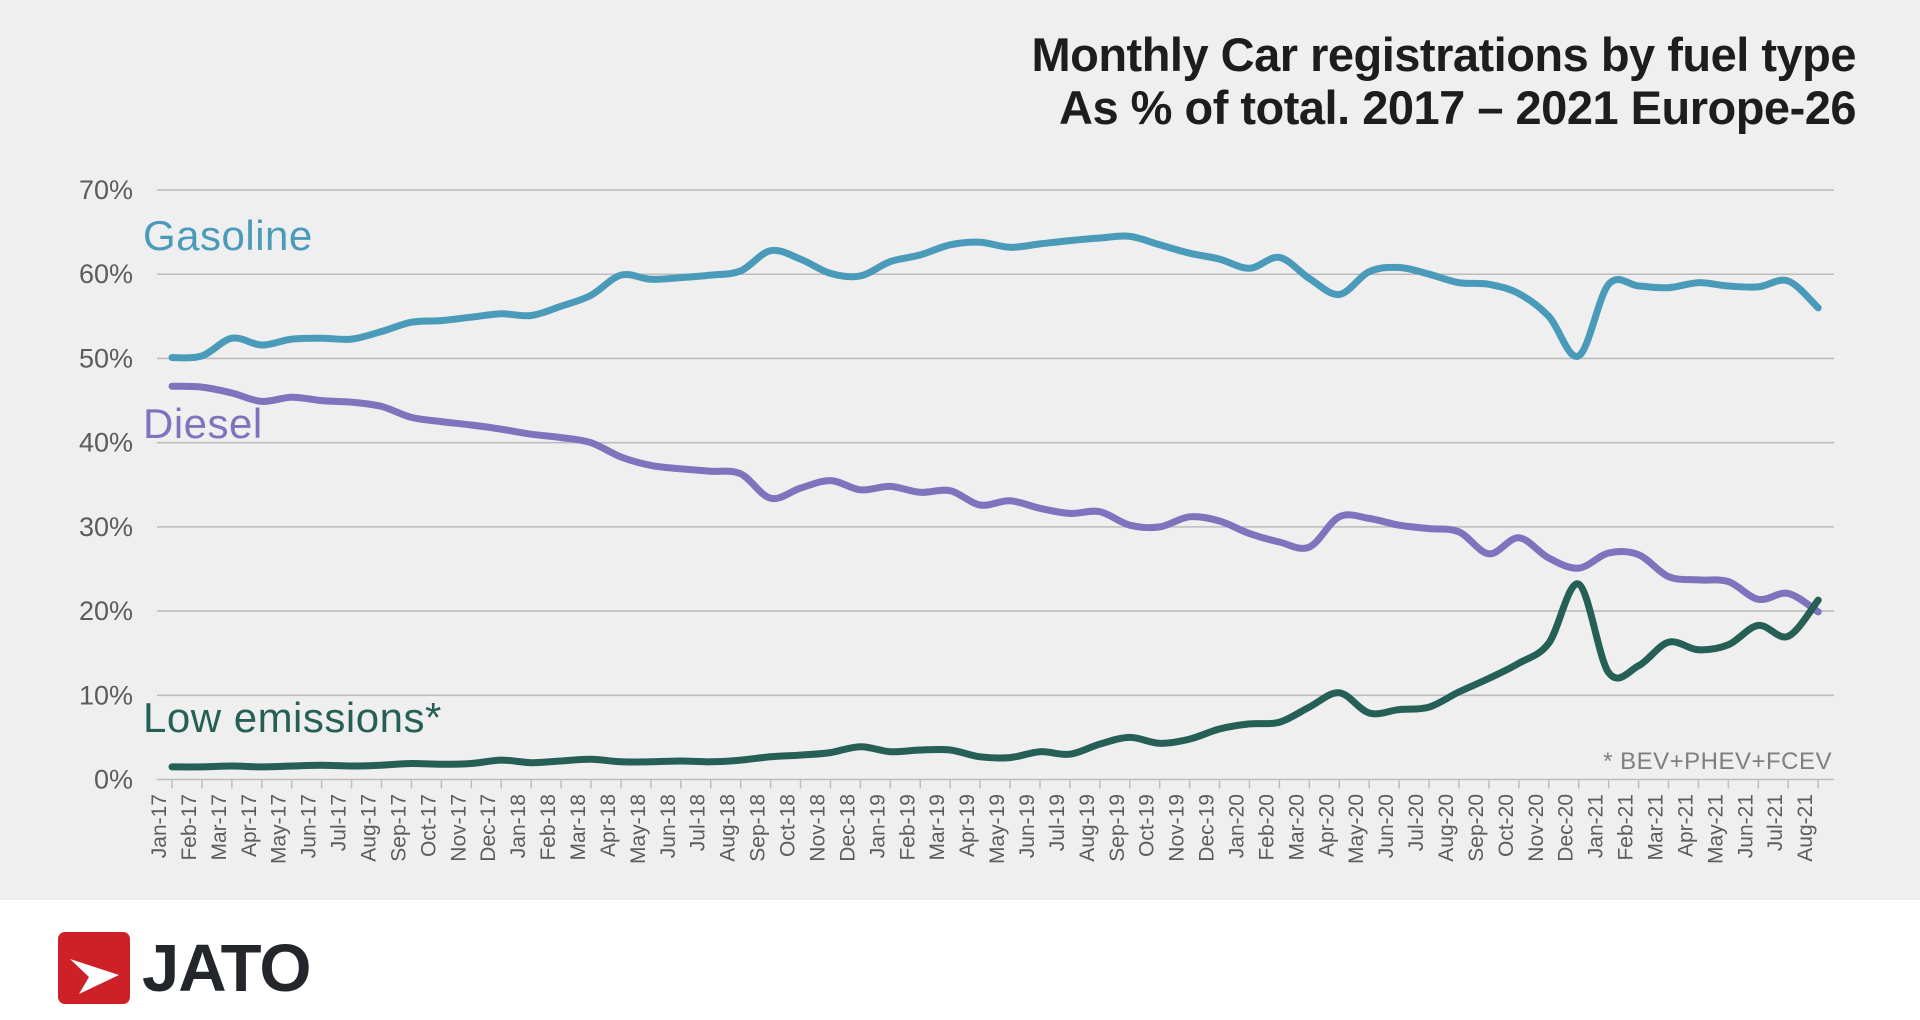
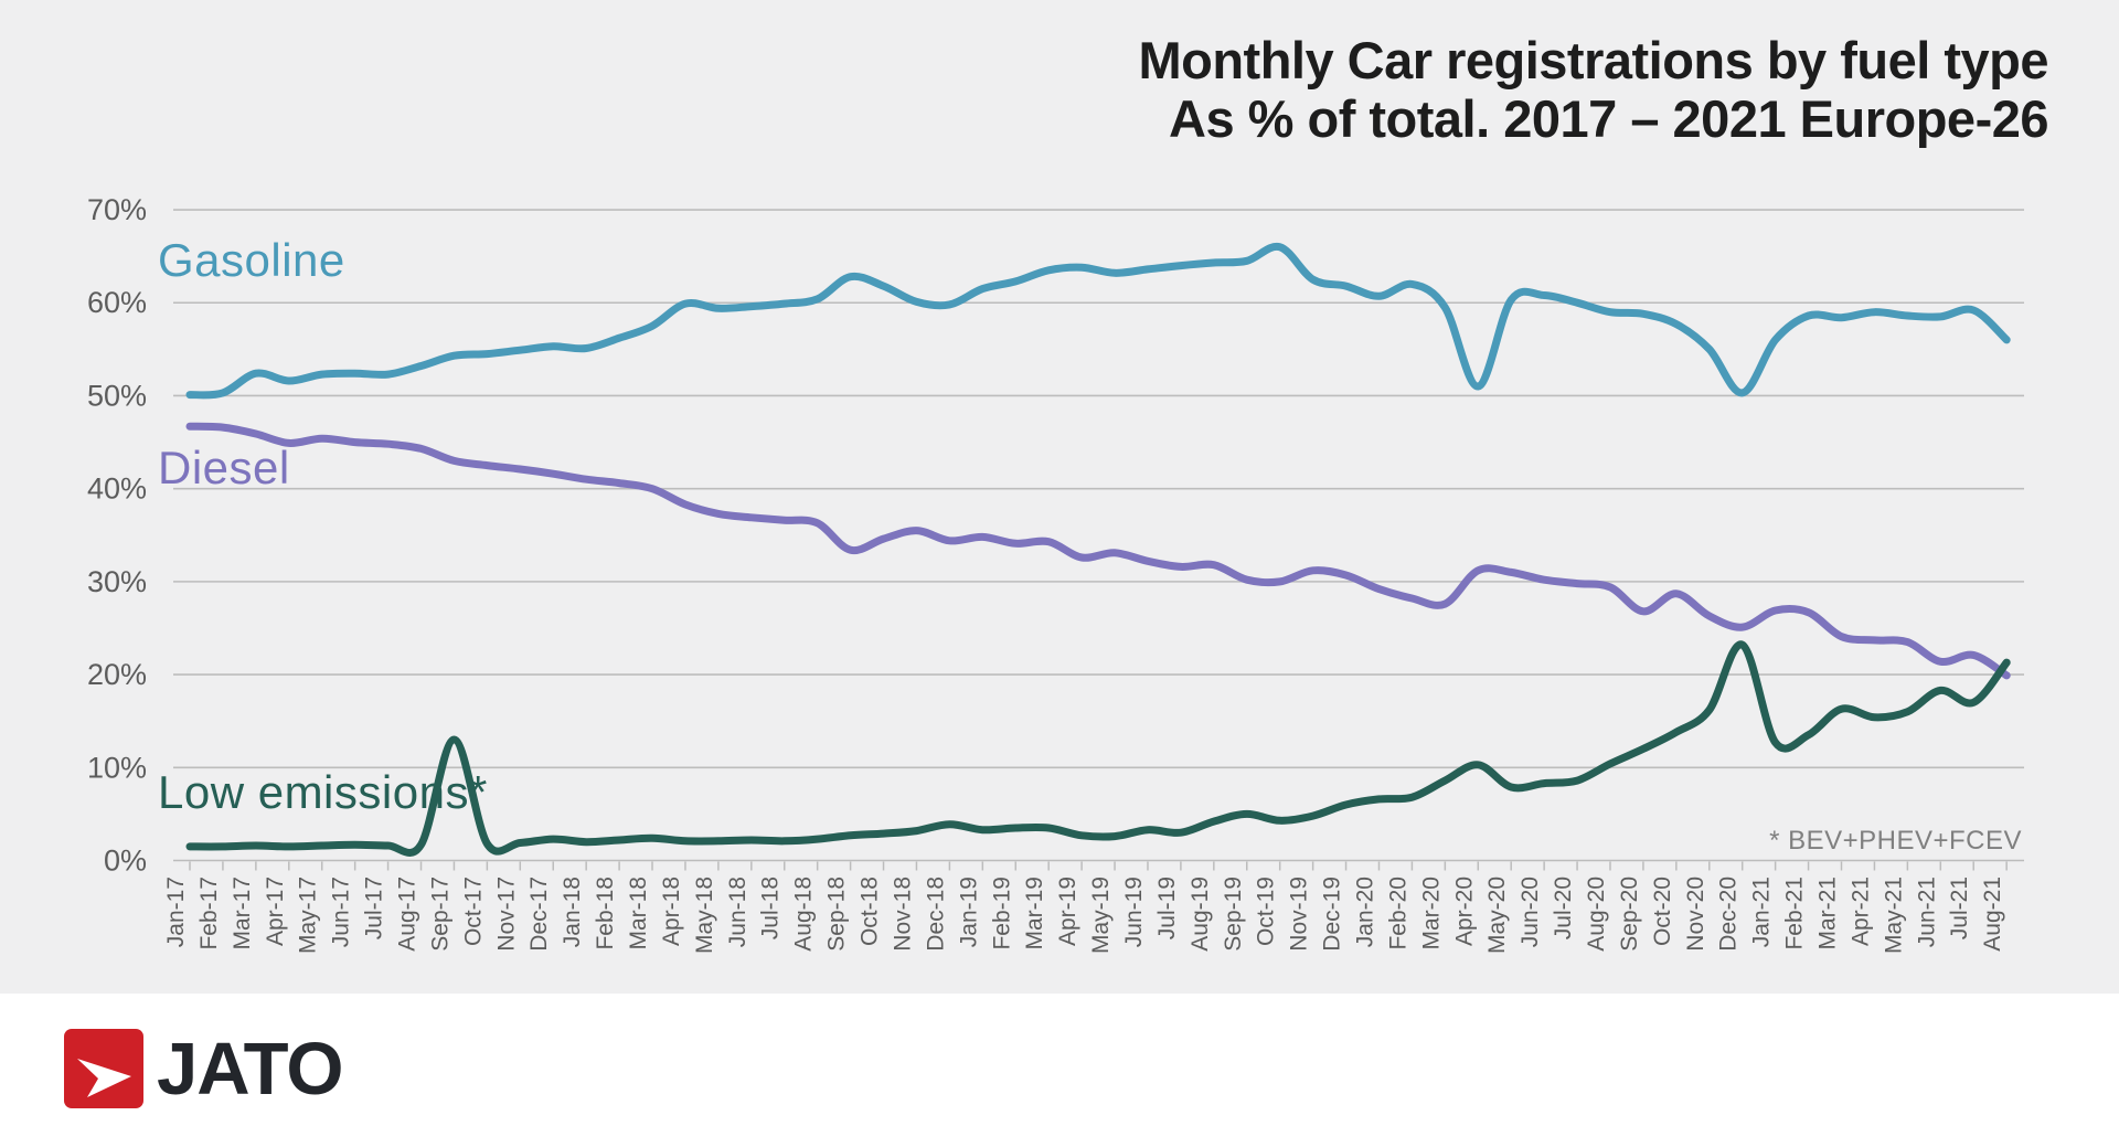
Low emissions*/Sep-17: 2% -> 13%
Gasoline/Oct-19: 64% -> 66%
Gasoline/Apr-20: 58% -> 51%
Gasoline/Jan-21: 59% -> 56%
